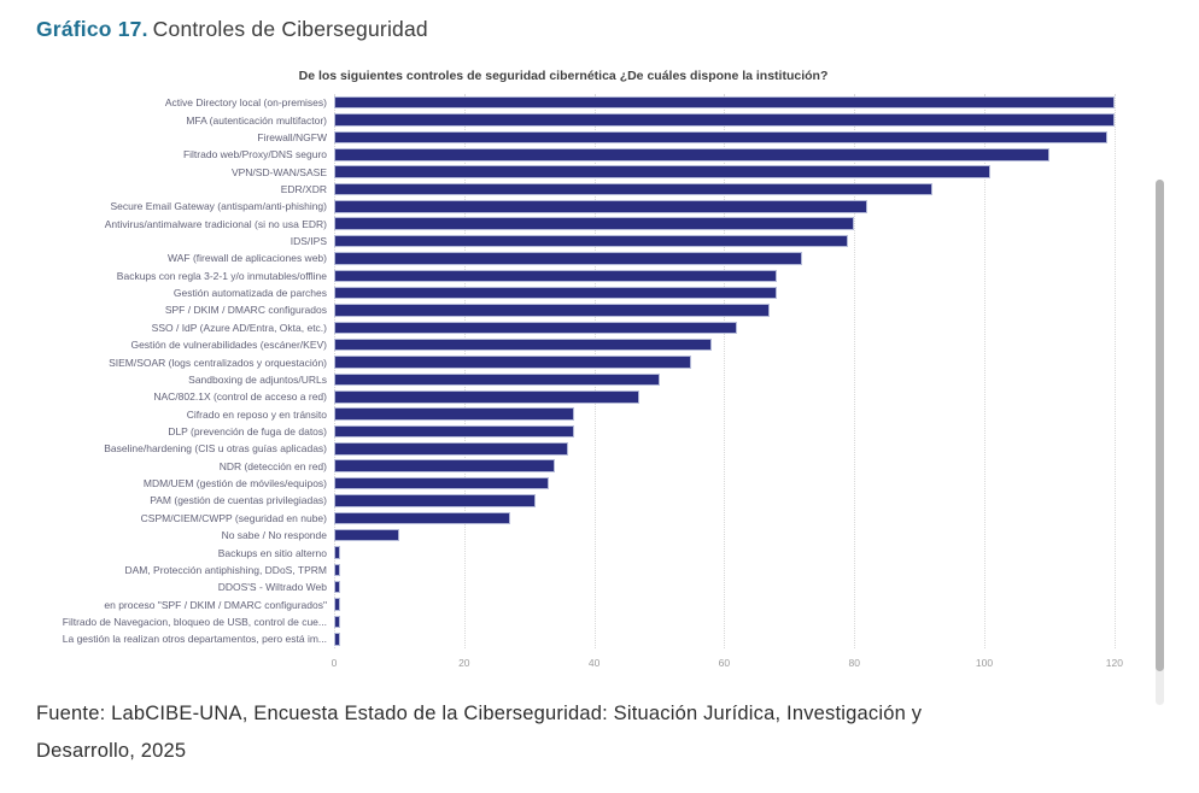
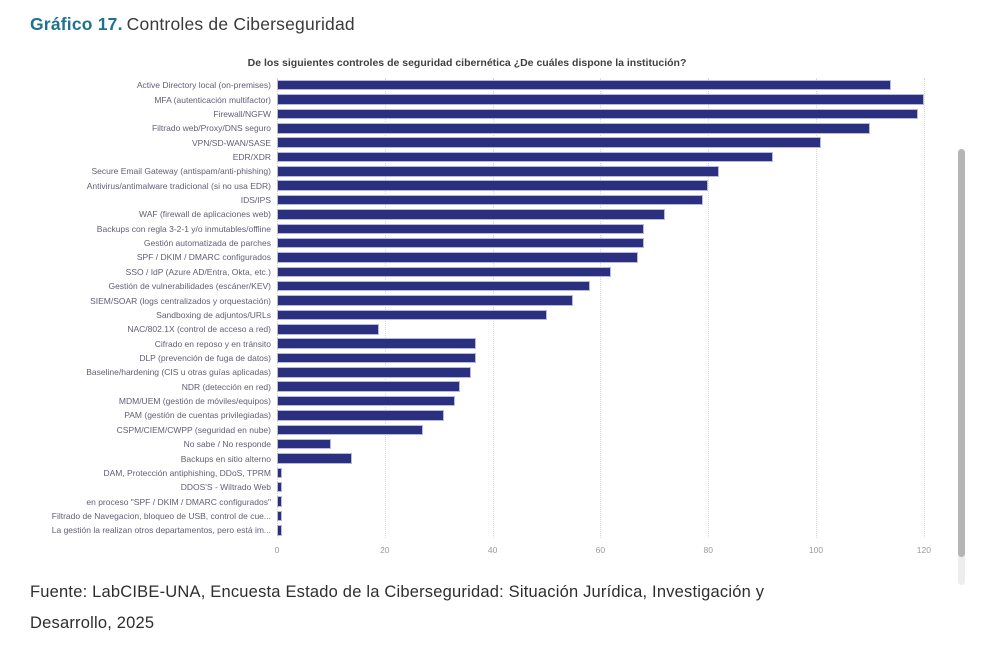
Active Directory local (on-premises): 120 -> 114
NAC/802.1X (control de acceso a red): 47 -> 19
Backups en sitio alterno: 1 -> 14
